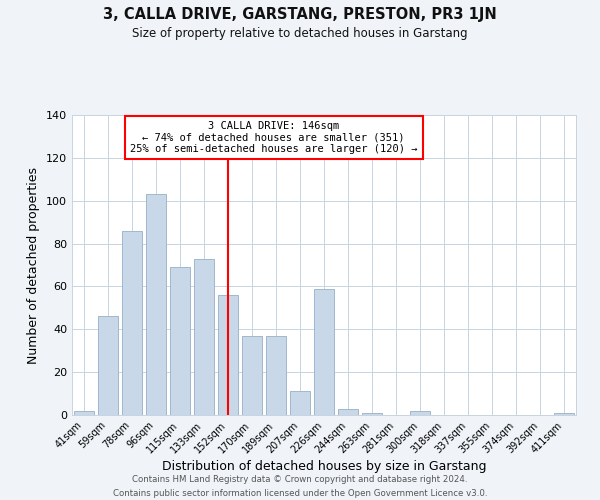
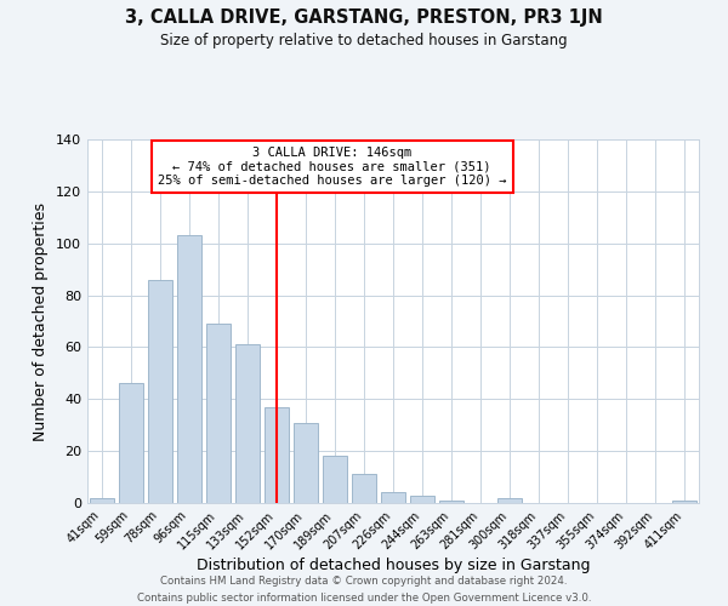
133sqm: 73 -> 61
152sqm: 56 -> 37
170sqm: 37 -> 31
189sqm: 37 -> 18
226sqm: 59 -> 4
